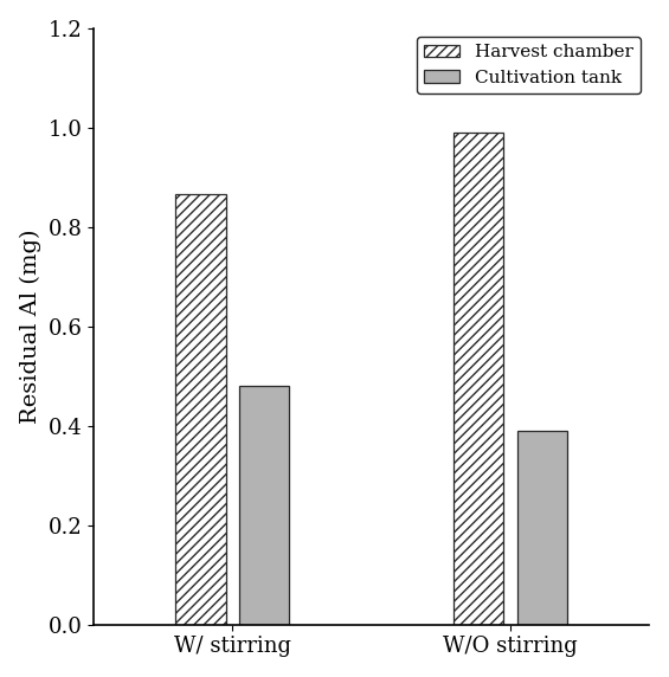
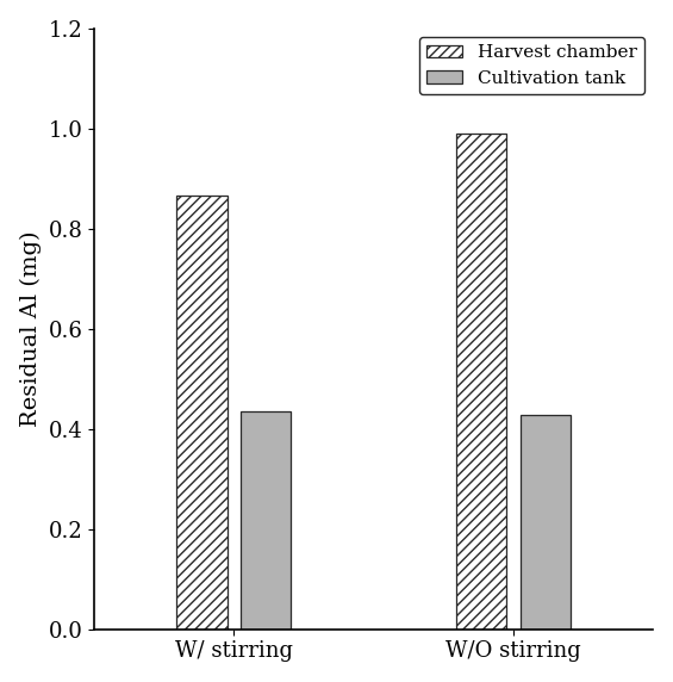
Cultivation tank/W/ stirring: 0.480 -> 0.435
Cultivation tank/W/O stirring: 0.390 -> 0.428
